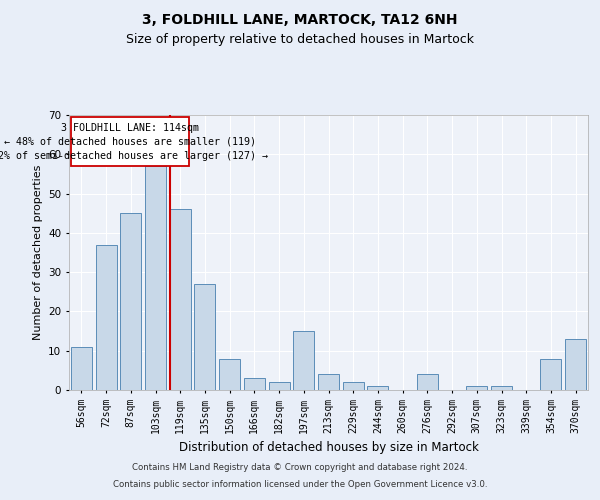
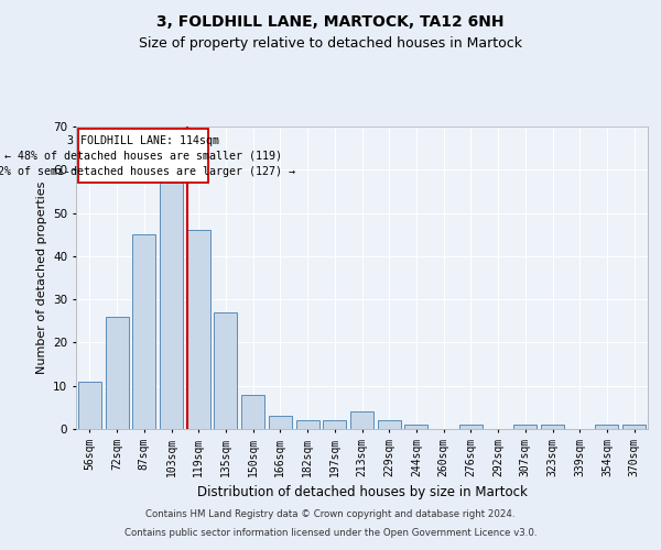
72sqm: 37 -> 26
197sqm: 15 -> 2
276sqm: 4 -> 1
354sqm: 8 -> 1
370sqm: 13 -> 1
